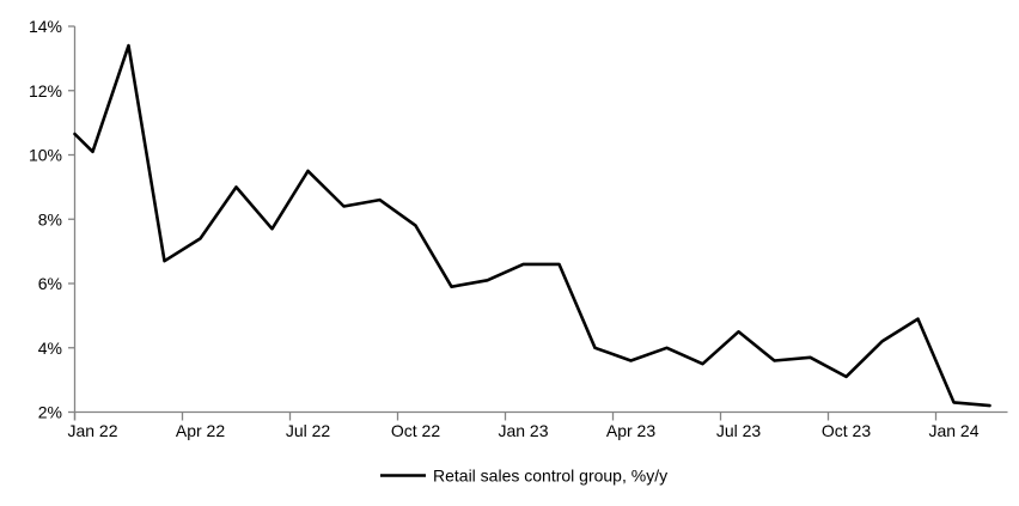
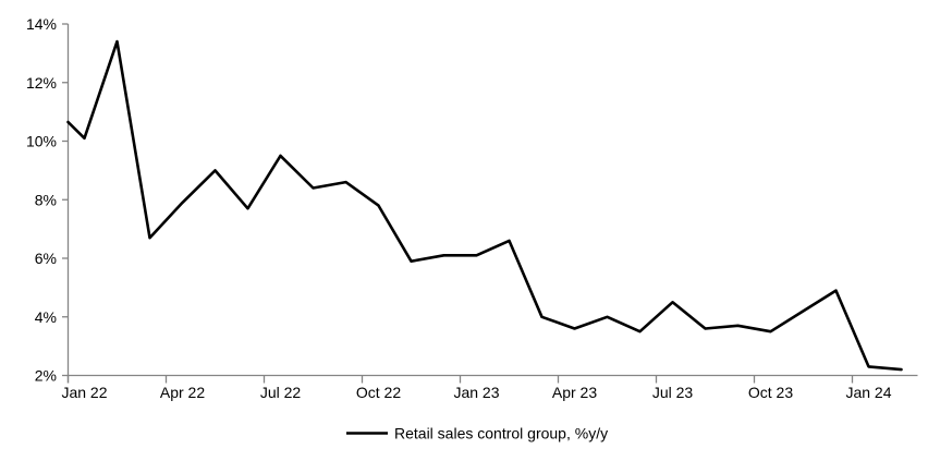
Apr 22: 7.4% -> 7.9%
Jan 23: 6.6% -> 6.1%
Oct 23: 3.1% -> 3.5%
